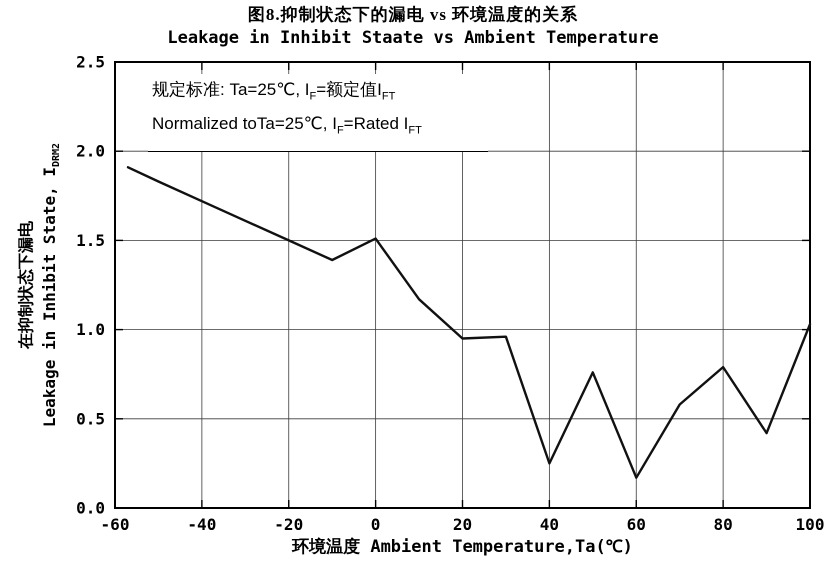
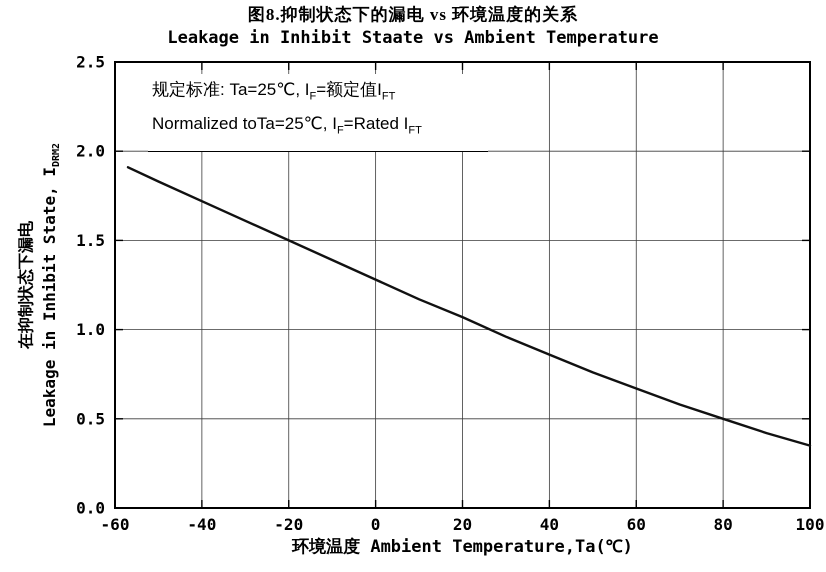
0: 1.51 -> 1.28
20: 0.95 -> 1.07
40: 0.25 -> 0.86
60: 0.17 -> 0.67
80: 0.79 -> 0.50
100: 1.03 -> 0.35
